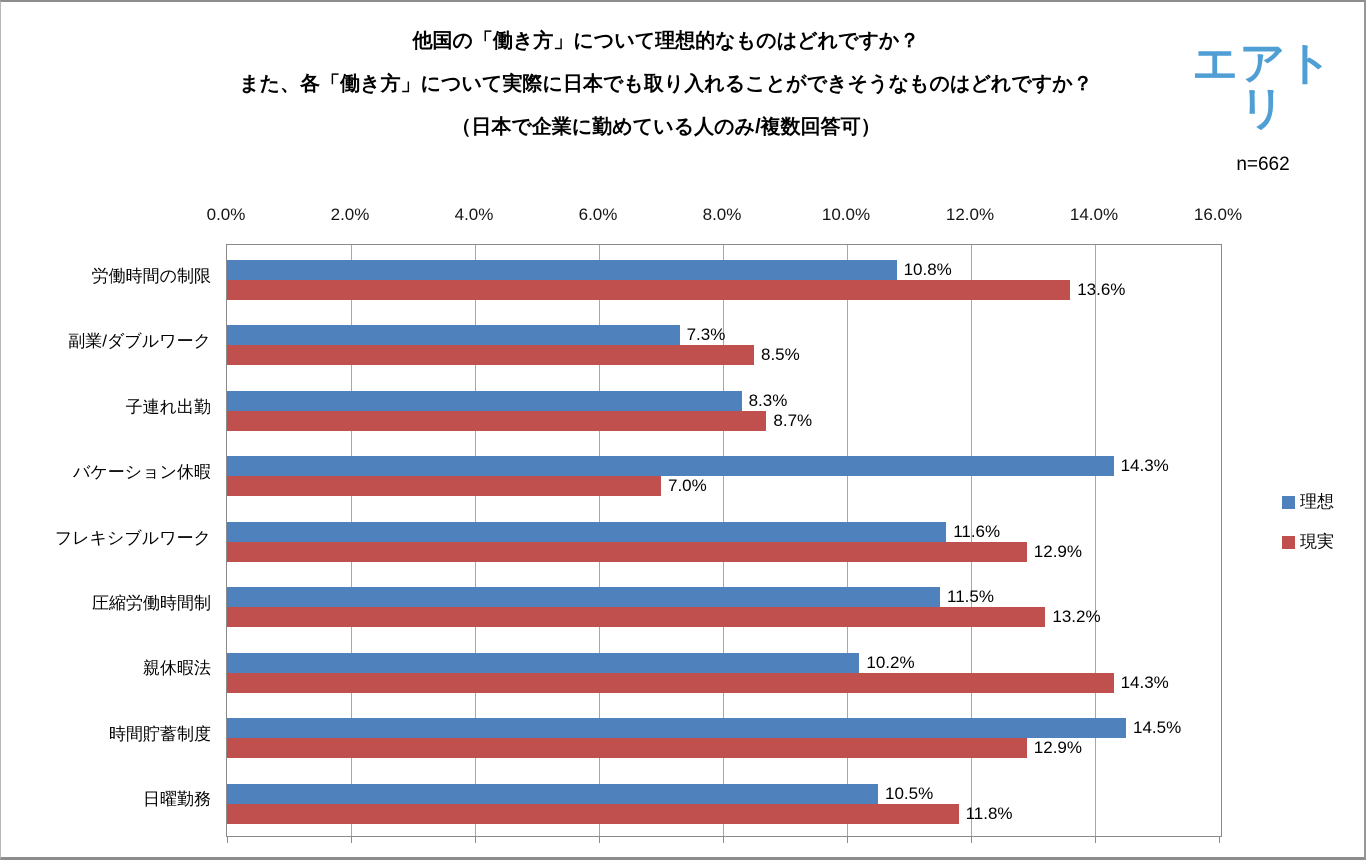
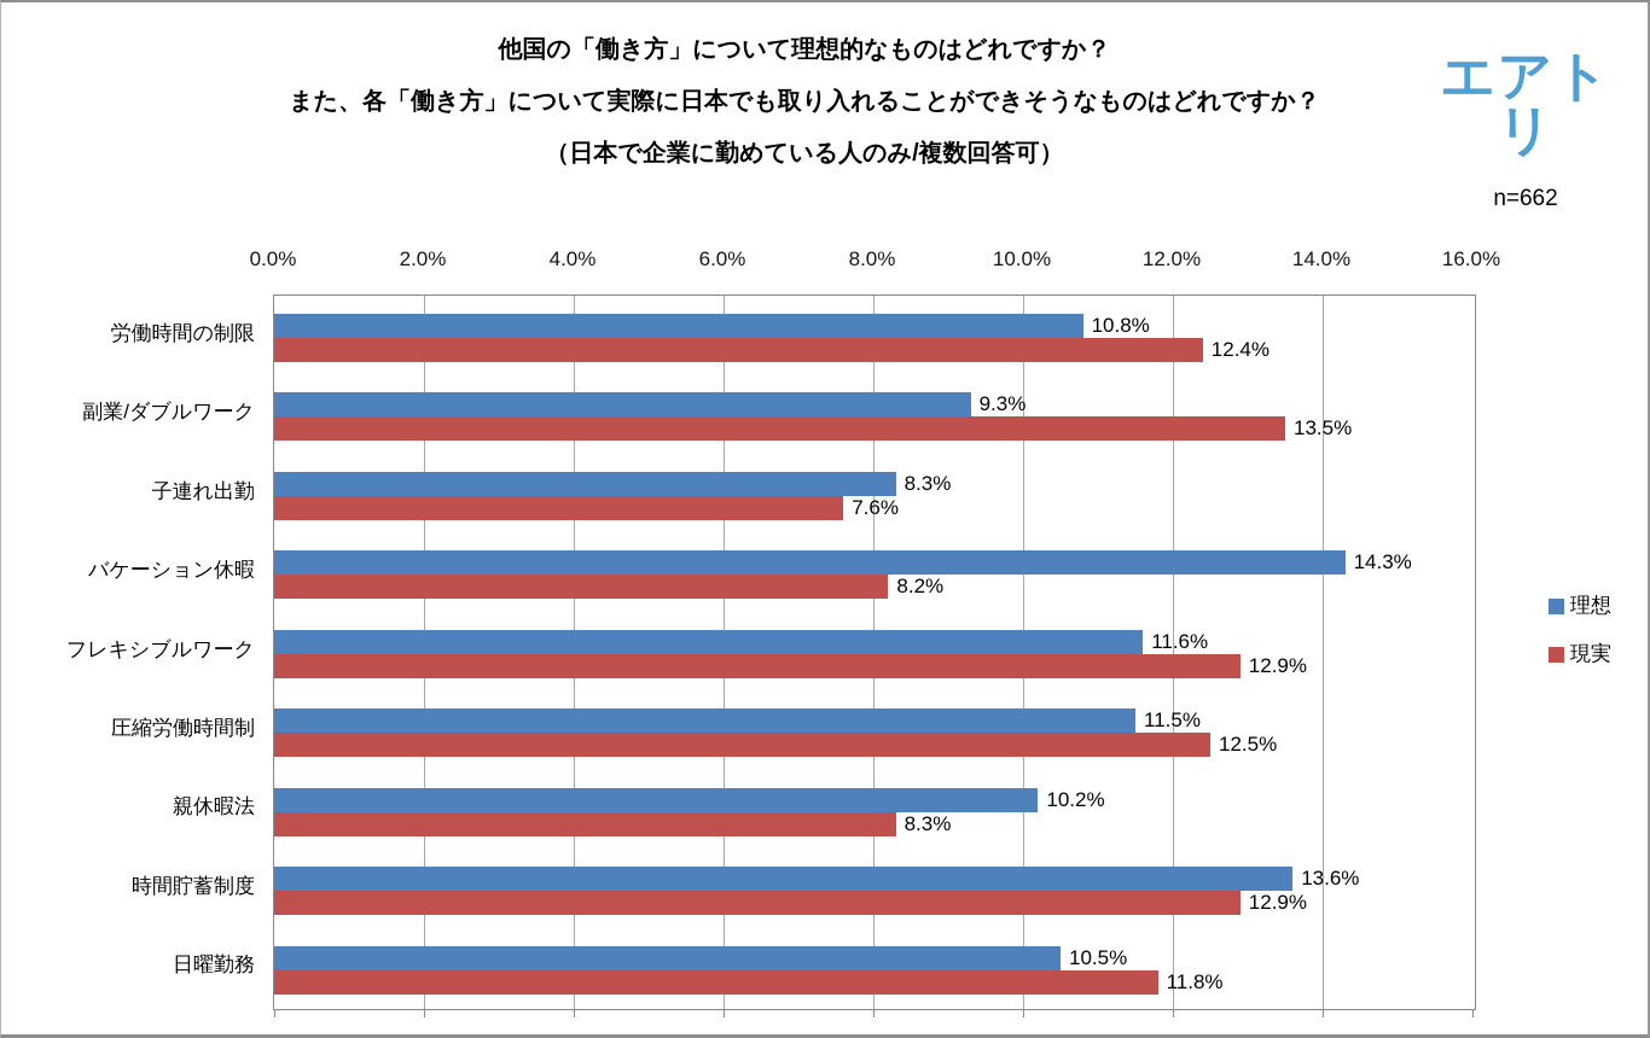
現実/労働時間の制限: 13.6% -> 12.4%
理想/副業/ダブルワーク: 7.3% -> 9.3%
現実/副業/ダブルワーク: 8.5% -> 13.5%
現実/子連れ出勤: 8.7% -> 7.6%
現実/バケーション休暇: 7.0% -> 8.2%
現実/圧縮労働時間制: 13.2% -> 12.5%
現実/親休暇法: 14.3% -> 8.3%
理想/時間貯蓄制度: 14.5% -> 13.6%
